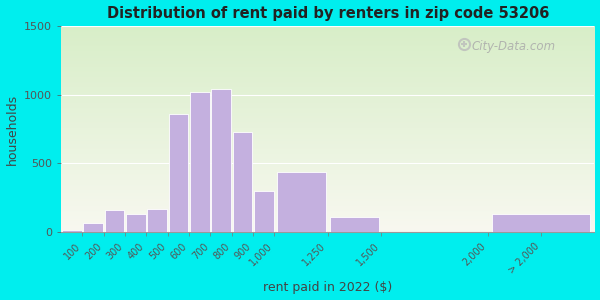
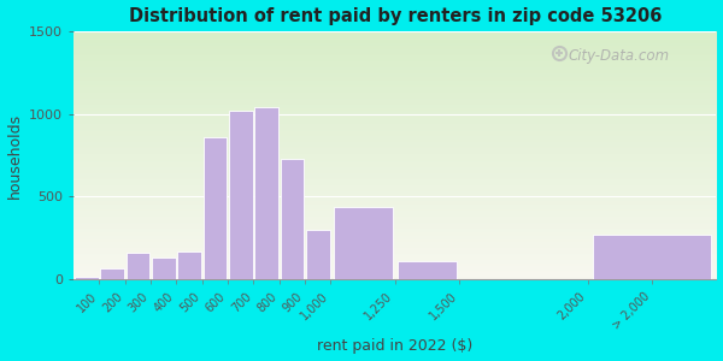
> 2,000: 130 -> 270
